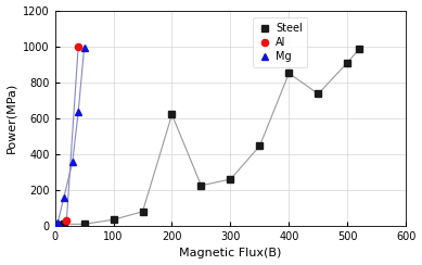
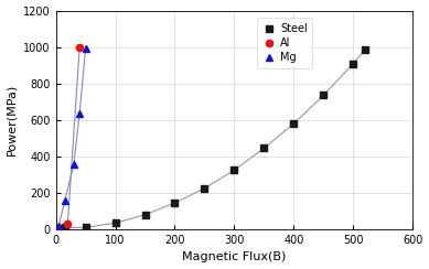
Steel/200: 620 -> 140
Steel/300: 260 -> 320
Steel/400: 850 -> 580
